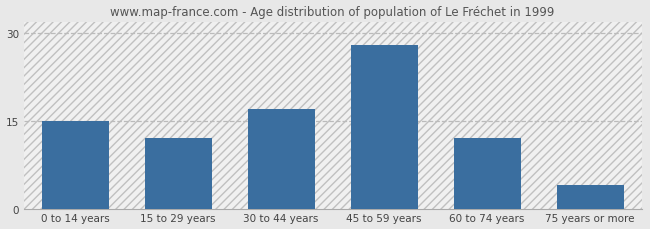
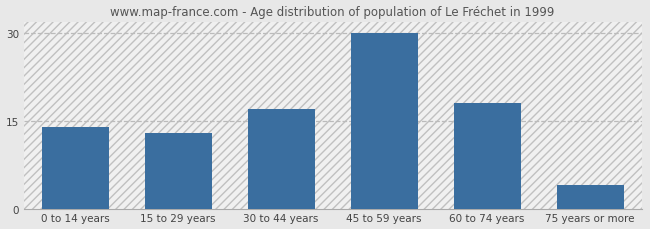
0 to 14 years: 15 -> 14
15 to 29 years: 12 -> 13
45 to 59 years: 28 -> 30
60 to 74 years: 12 -> 18
